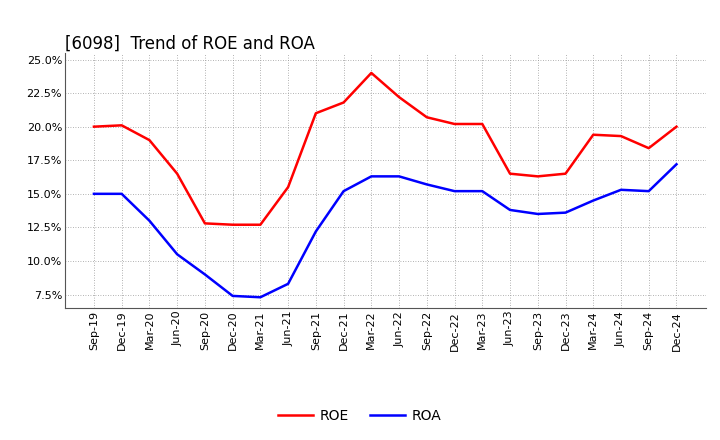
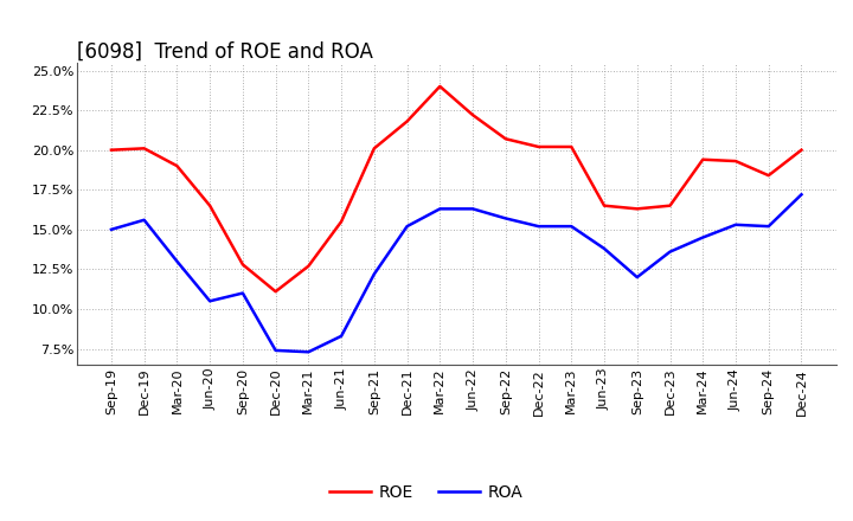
ROA/Dec-19: 15.0% -> 15.6%
ROA/Sep-20: 9.0% -> 11.0%
ROE/Dec-20: 12.7% -> 11.1%
ROE/Sep-21: 21.0% -> 20.1%
ROA/Sep-23: 13.5% -> 12.0%
